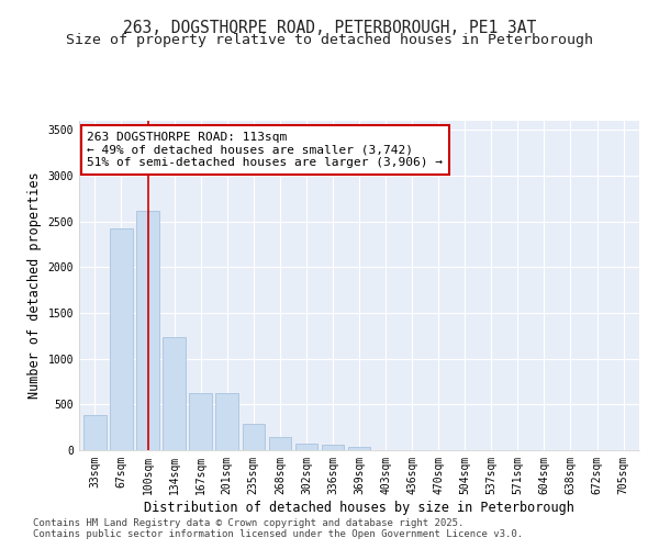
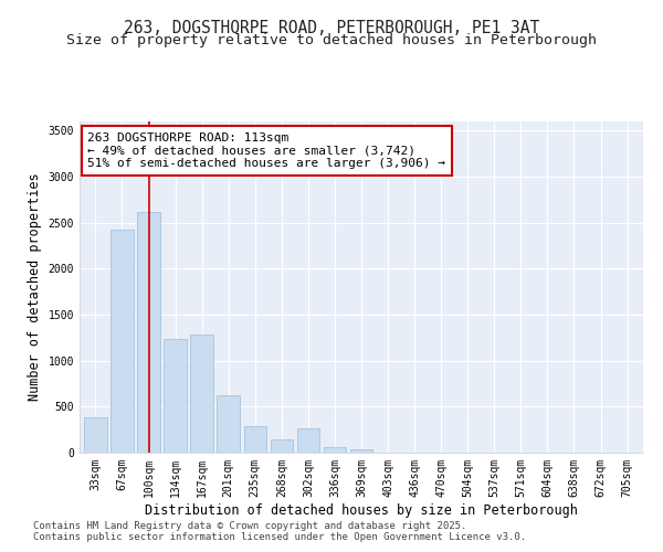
167sqm: 620 -> 1280
302sqm: 80 -> 260
